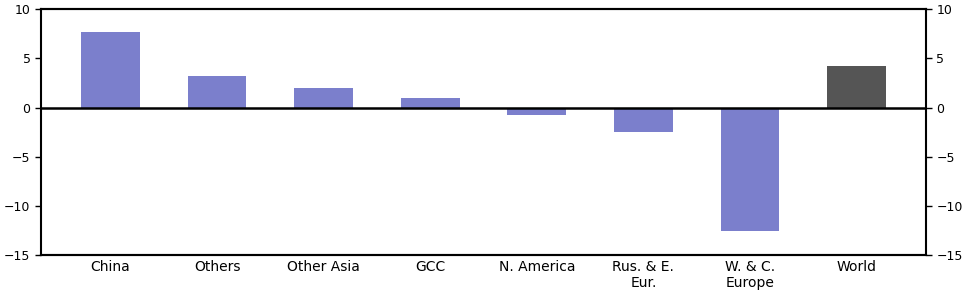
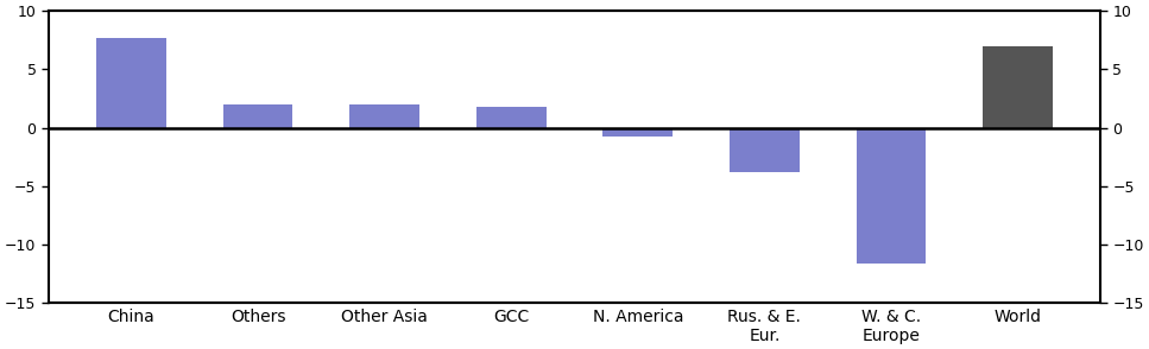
Others: 3.2 -> 2.0
GCC: 1.0 -> 1.8
Rus. & E. Eur.: -2.5 -> -3.8
W. & C. Europe: -12.5 -> -11.6
World: 4.2 -> 7.0
